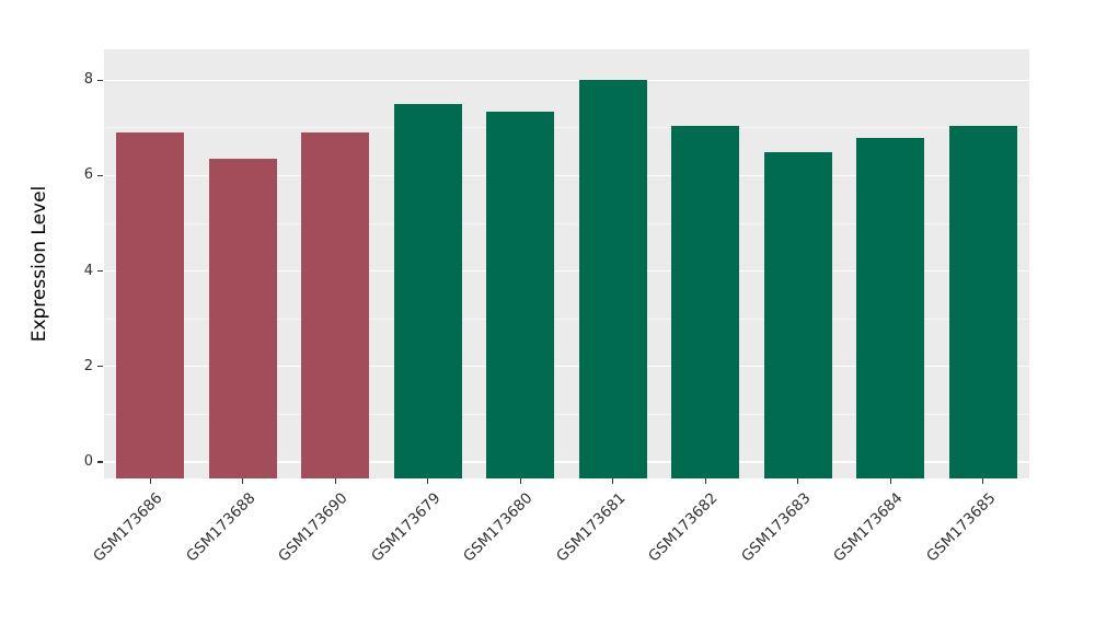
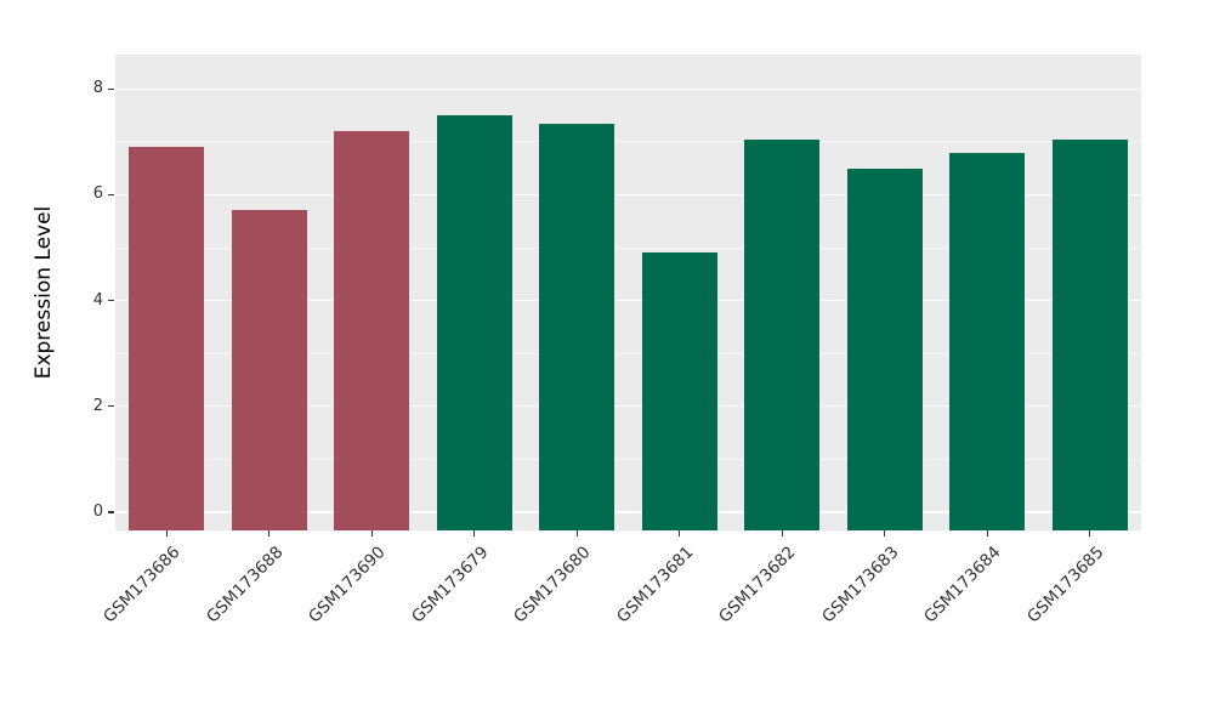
GSM173688: 6.3 -> 5.7
GSM173690: 6.9 -> 7.2
GSM173681: 8.0 -> 4.9
